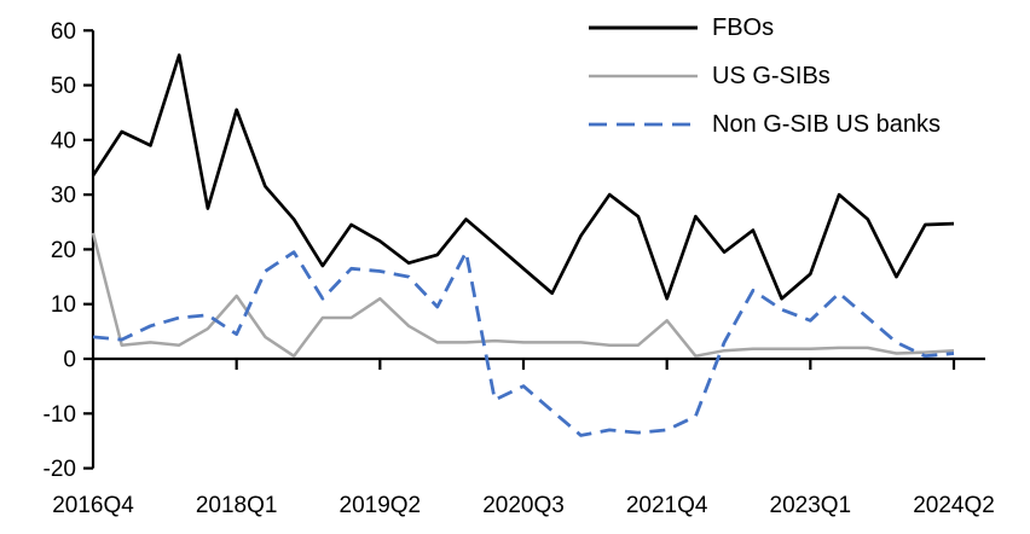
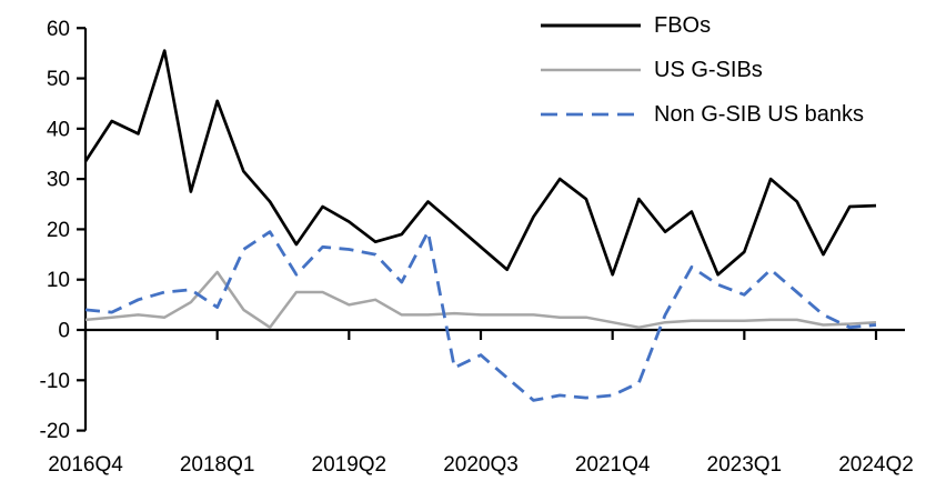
US G-SIBs/2016Q4: 23 -> 2
US G-SIBs/2019Q2: 11 -> 5
US G-SIBs/2021Q4: 7 -> 2
